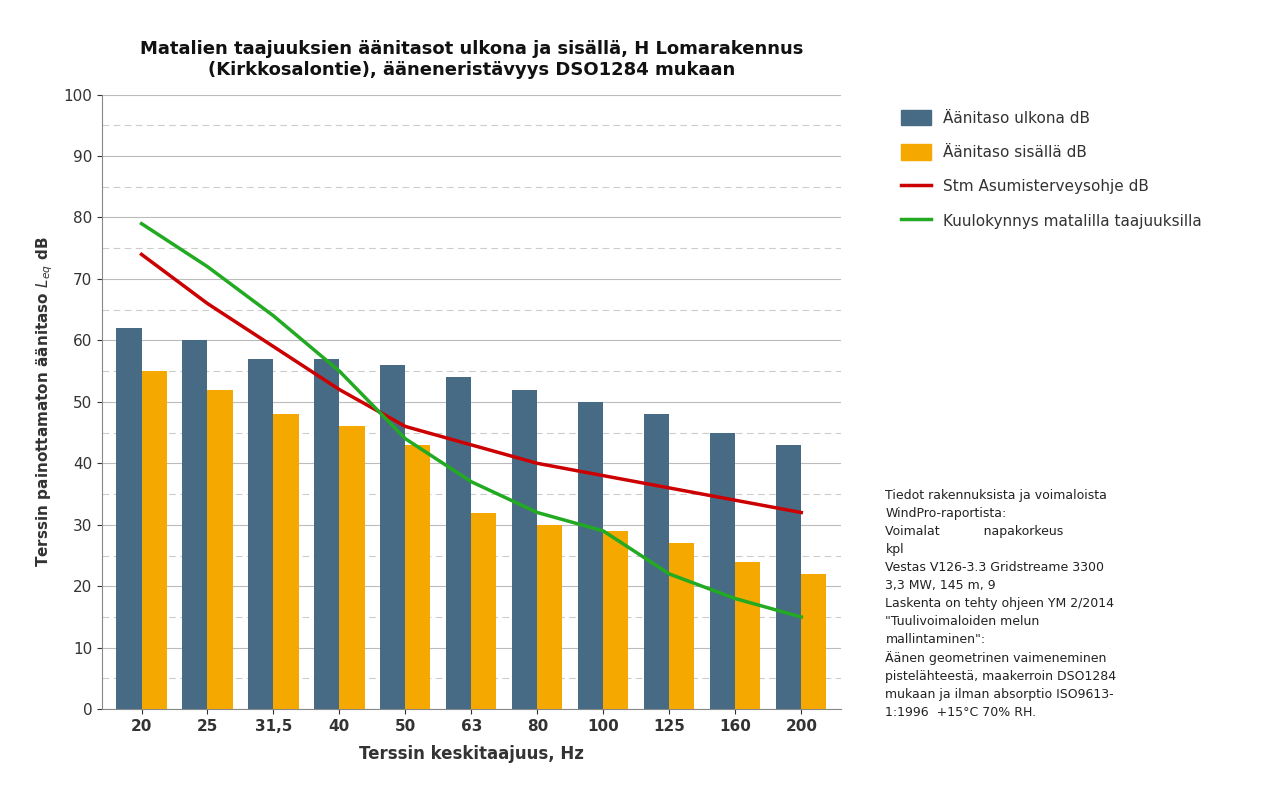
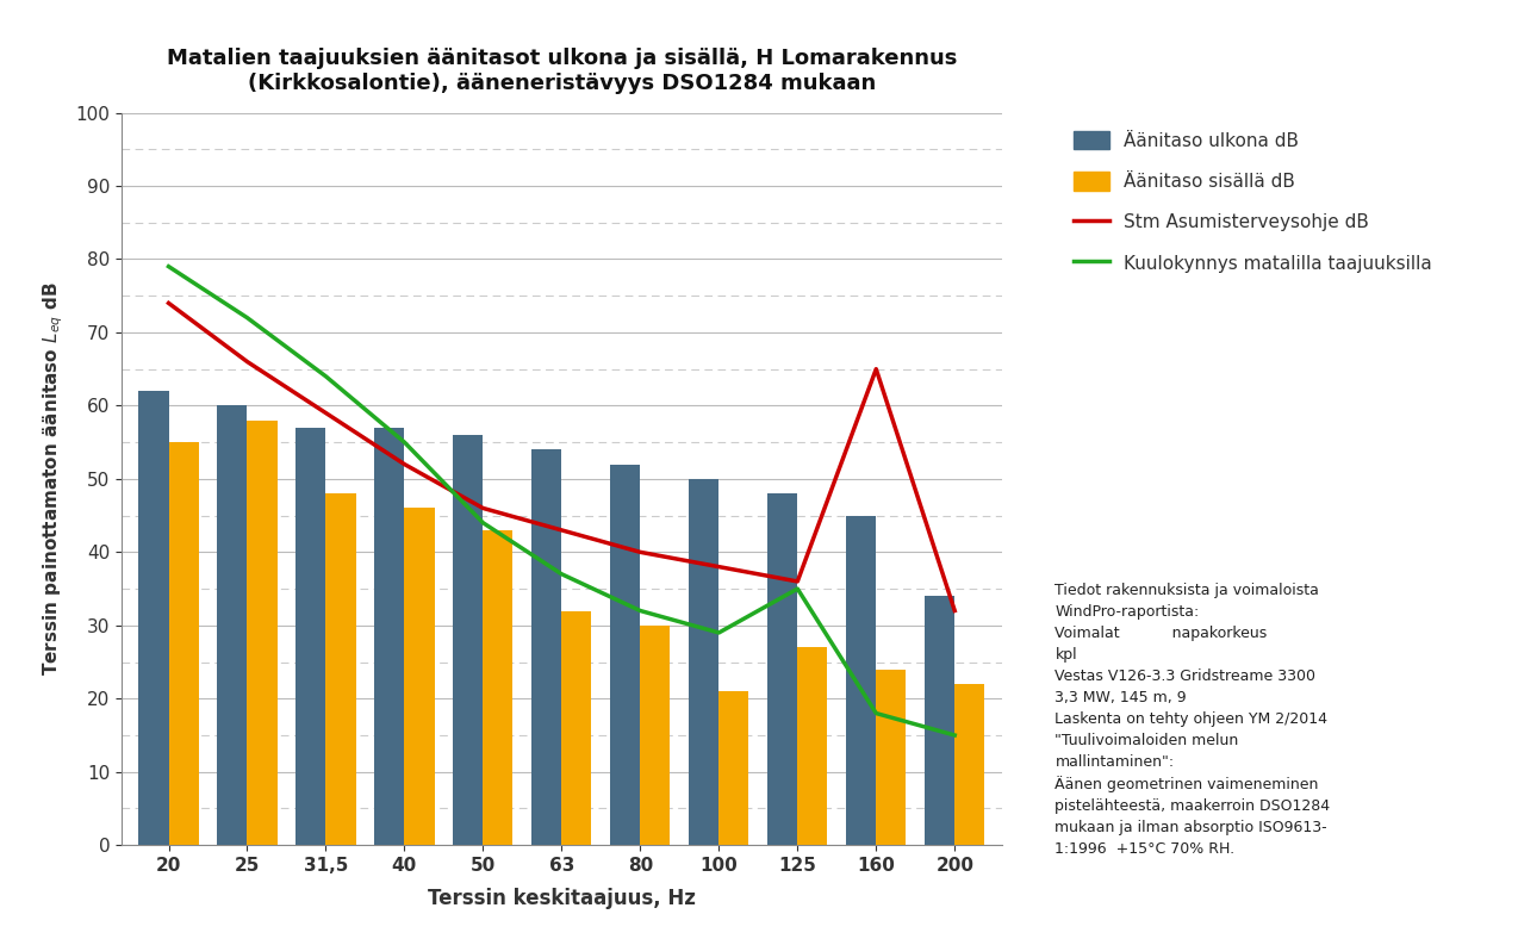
Äänitaso sisällä dB/25: 52 -> 58
Äänitaso sisällä dB/100: 29 -> 21
Kuulokynnys matalilla taajuuksilla/125: 22 -> 35
Stm Asumisterveysohje dB/160: 34 -> 65
Äänitaso ulkona dB/200: 43 -> 34
